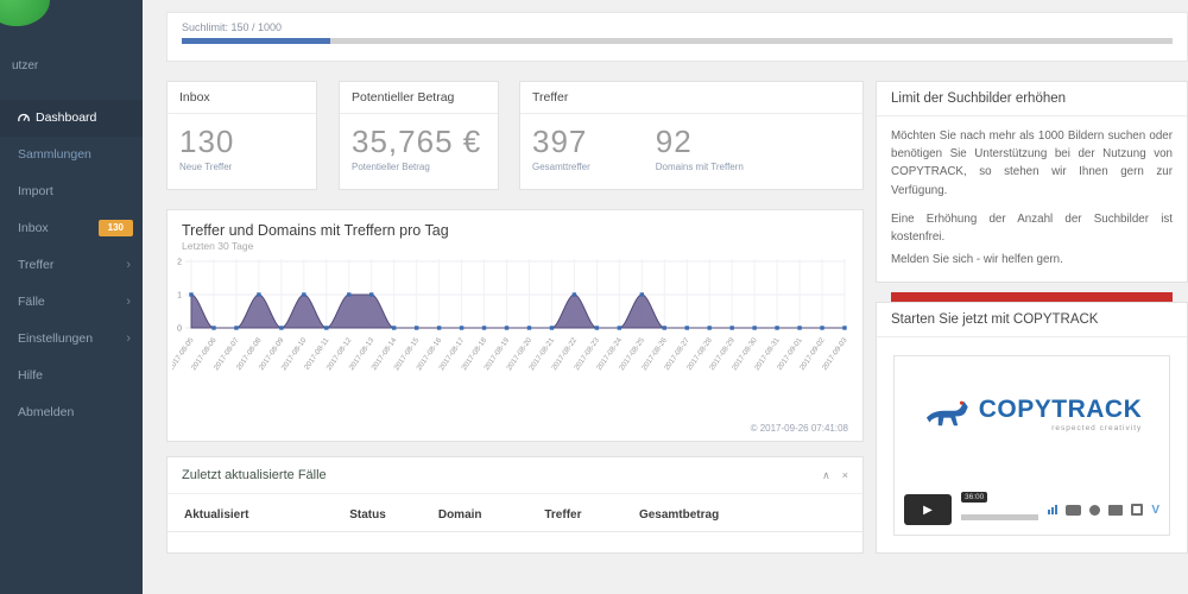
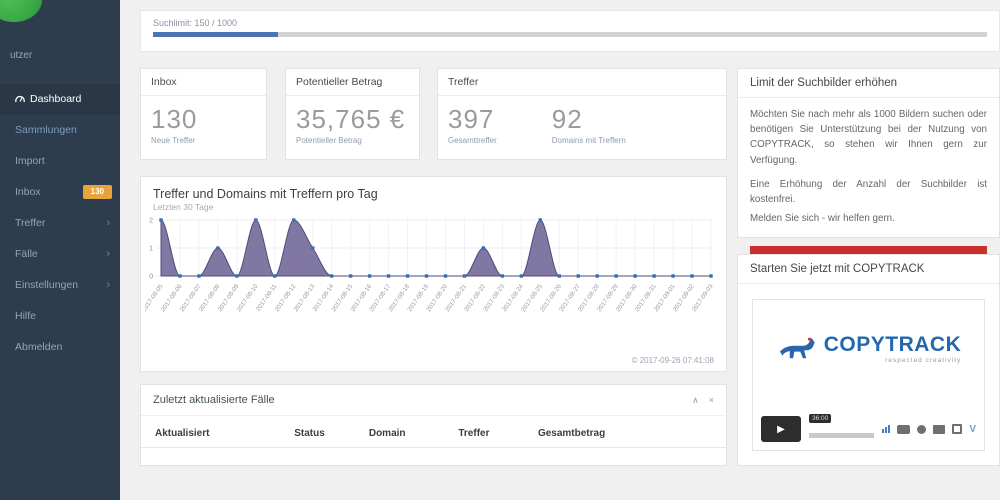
2017-08-05: 1 -> 2
2017-08-10: 1 -> 2
2017-08-12: 1 -> 2
2017-08-25: 1 -> 2
